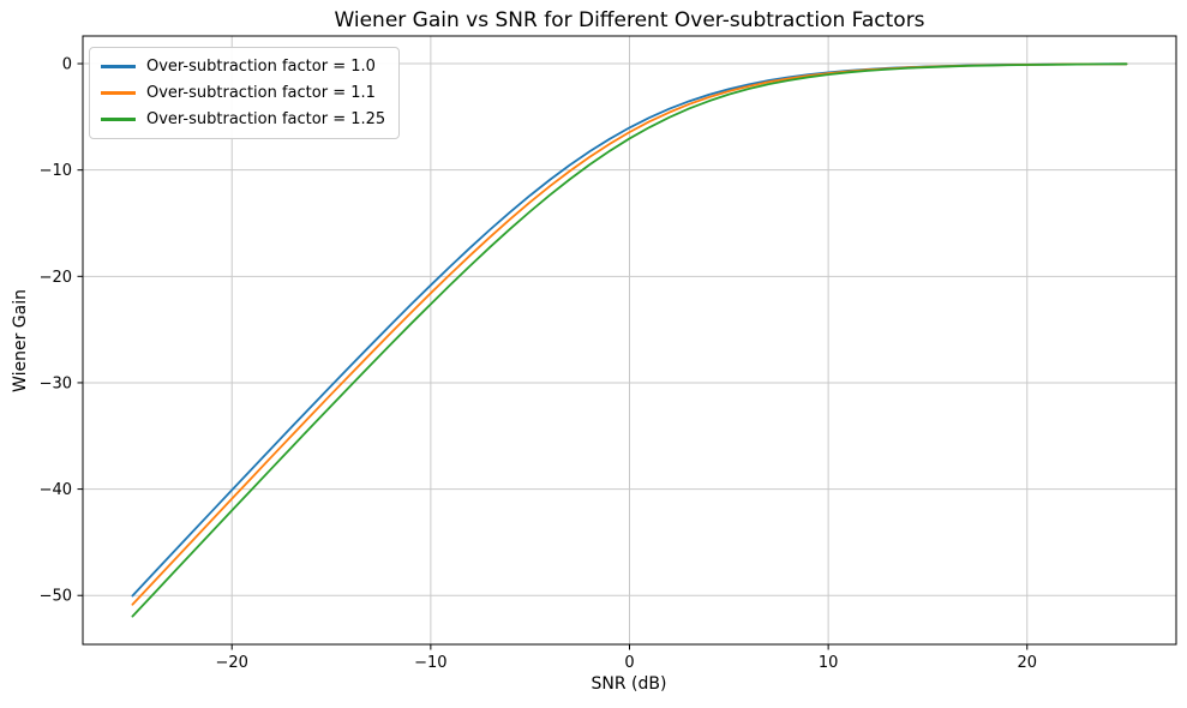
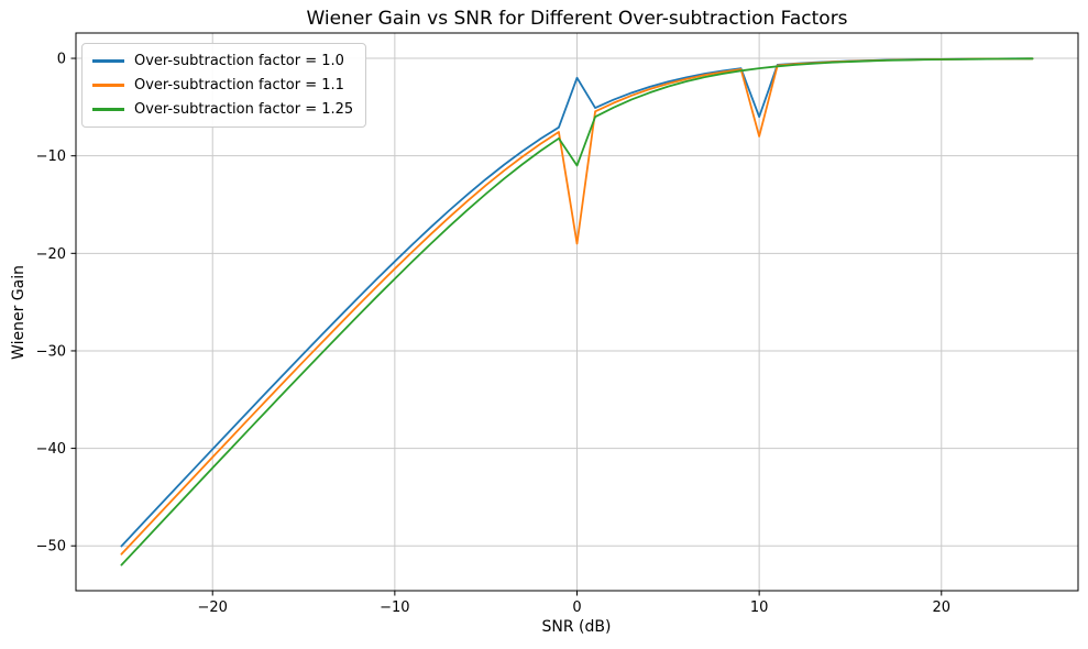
Over-subtraction factor = 1.0/0: -6 -> -2
Over-subtraction factor = 1.1/0: -6 -> -19
Over-subtraction factor = 1.25/0: -7 -> -11
Over-subtraction factor = 1.0/10: -1 -> -6
Over-subtraction factor = 1.1/10: -1 -> -8
